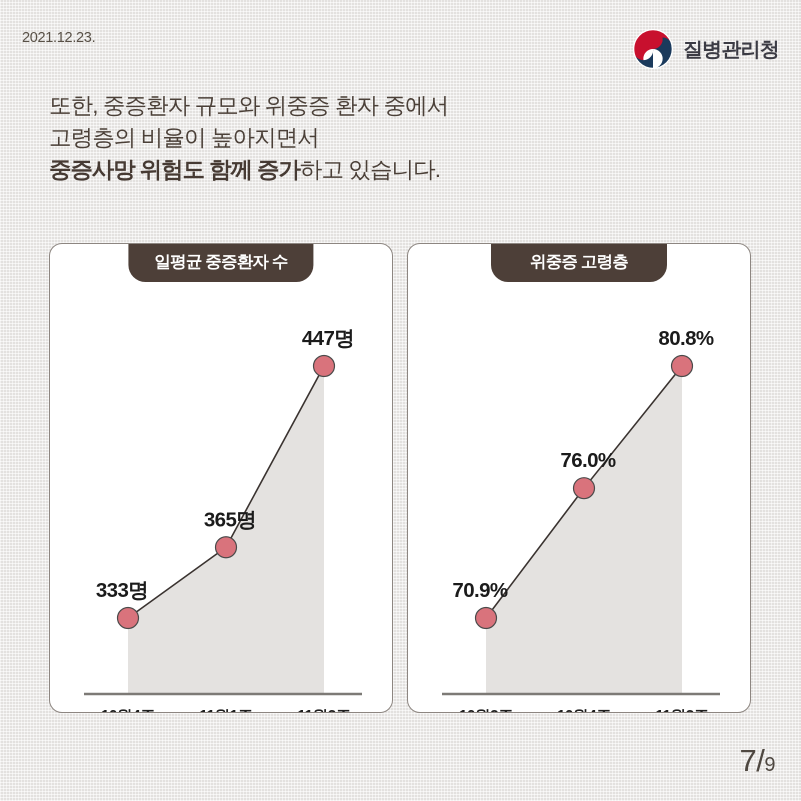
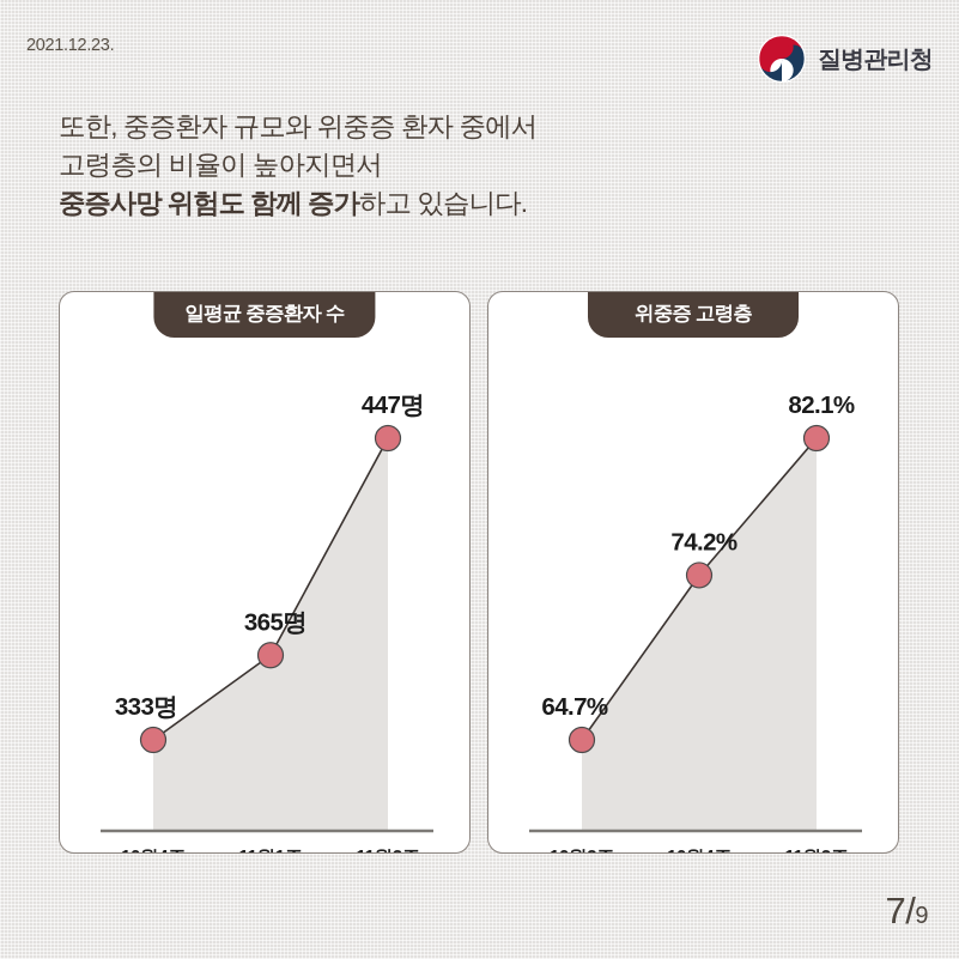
위중증 고령층/10월2주: 70.9% -> 64.7%
위중증 고령층/10월4주: 76.0% -> 74.2%
위중증 고령층/11월2주: 80.8% -> 82.1%
